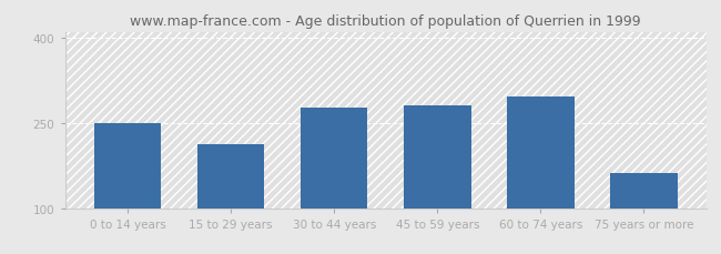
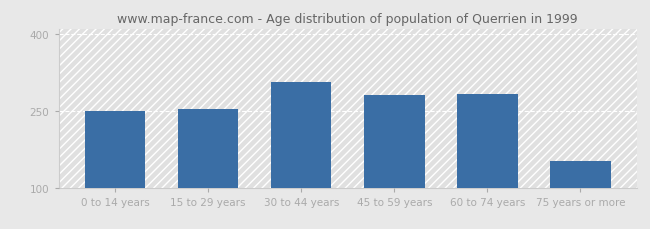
15 to 29 years: 212 -> 253
30 to 44 years: 276 -> 307
60 to 74 years: 296 -> 283
75 years or more: 162 -> 152
